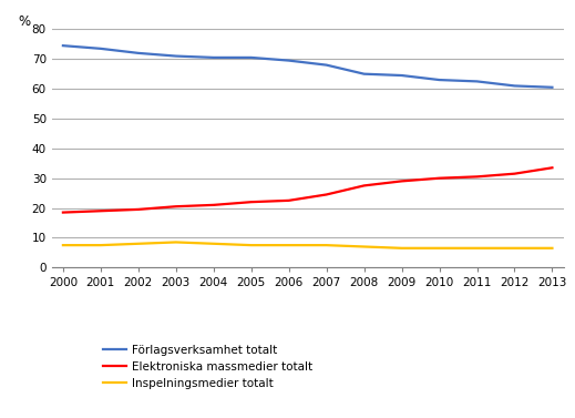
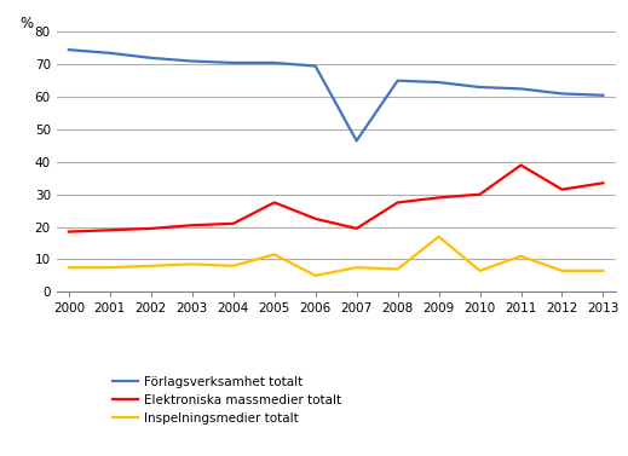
Elektroniska massmedier totalt/2005: 22.0 -> 27.5
Inspelningsmedier totalt/2005: 7.5 -> 11.5
Inspelningsmedier totalt/2006: 7.5 -> 5.0
Förlagsverksamhet totalt/2007: 68.0 -> 46.5
Elektroniska massmedier totalt/2007: 24.5 -> 19.5
Inspelningsmedier totalt/2009: 6.5 -> 17.0
Elektroniska massmedier totalt/2011: 30.5 -> 39.0
Inspelningsmedier totalt/2011: 6.5 -> 11.0
